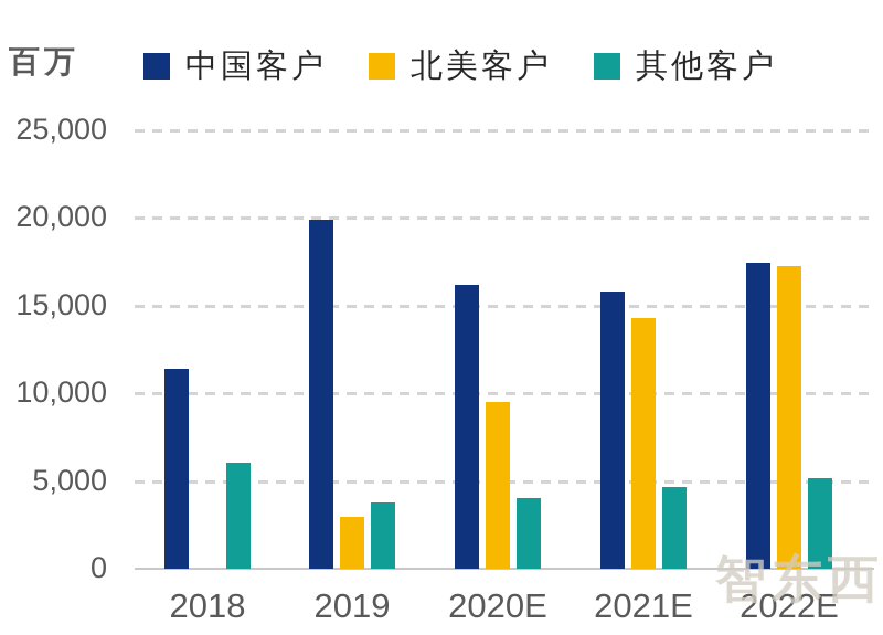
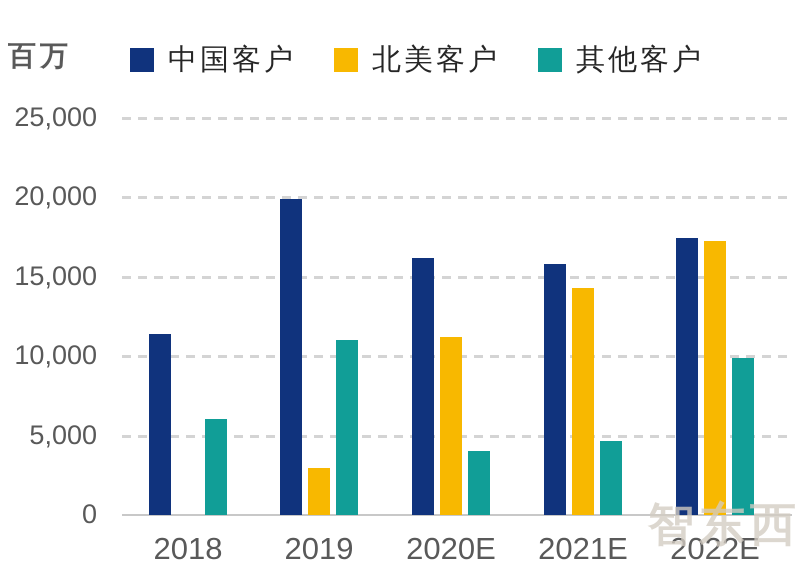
其他客户/2019: 3800 -> 11000
北美客户/2020E: 9500 -> 11200
其他客户/2022E: 5200 -> 9900
